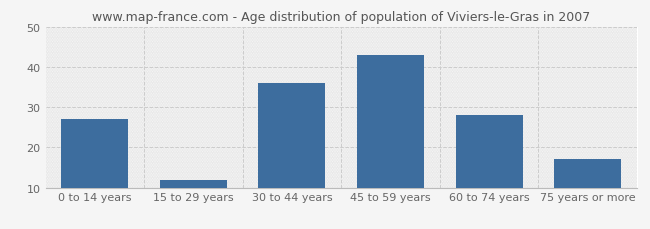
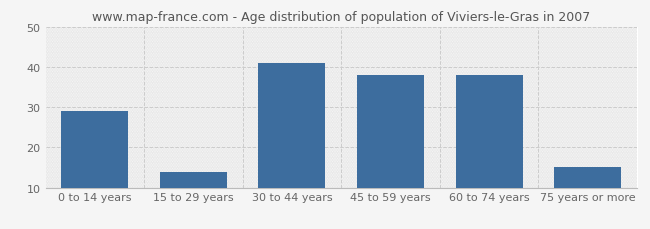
0 to 14 years: 27 -> 29
15 to 29 years: 12 -> 14
30 to 44 years: 36 -> 41
45 to 59 years: 43 -> 38
60 to 74 years: 28 -> 38
75 years or more: 17 -> 15
